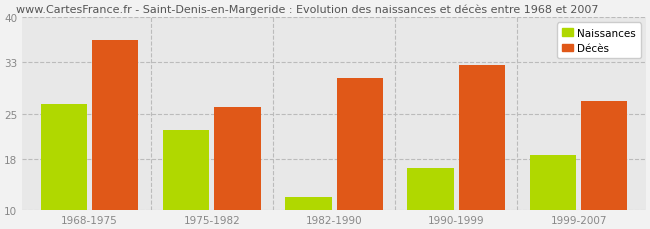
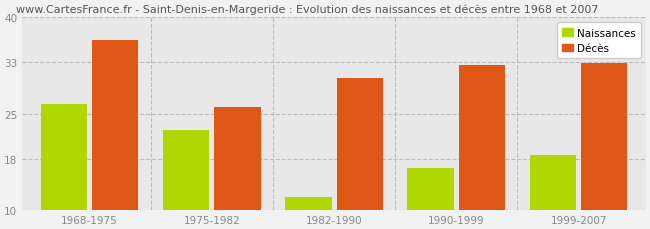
Décès/1999-2007: 27.0 -> 32.8
